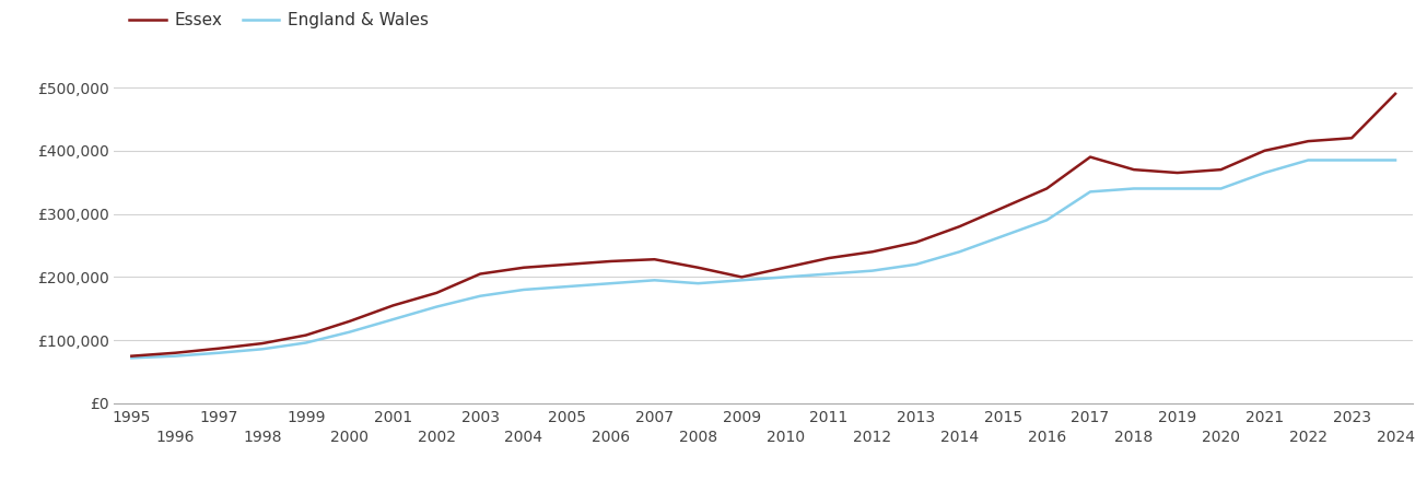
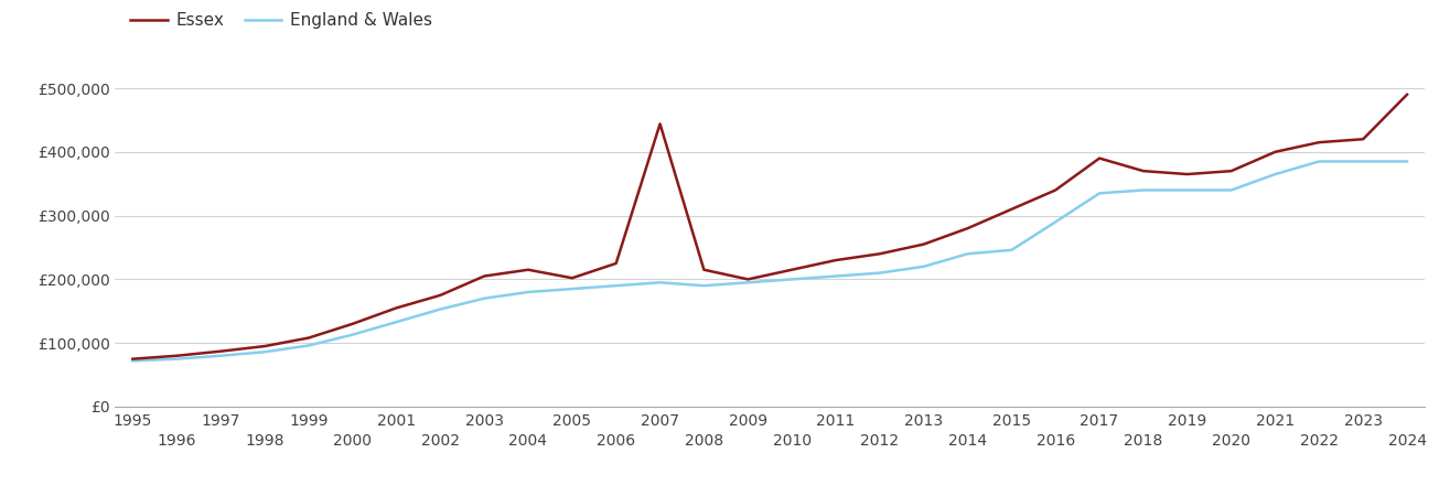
Essex/2005: £220,000 -> £202,000
Essex/2007: £228,000 -> £444,000
England & Wales/2015: £265,000 -> £246,000
